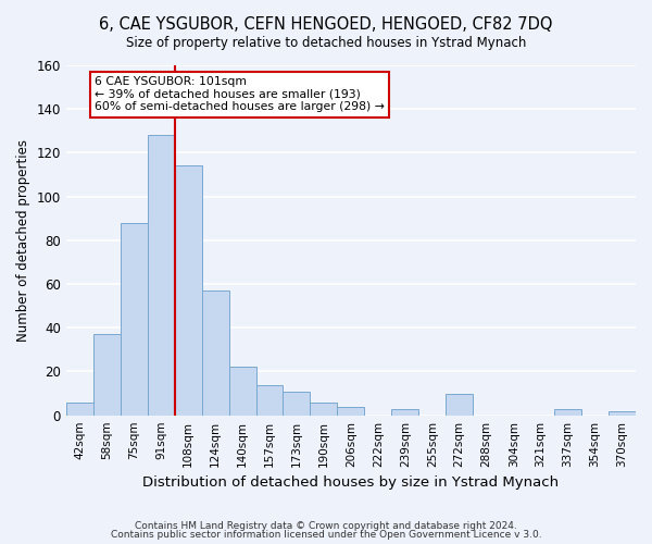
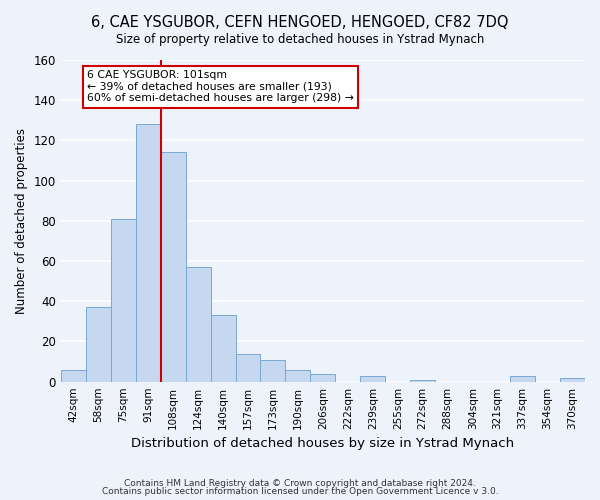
75sqm: 88 -> 81
140sqm: 22 -> 33
272sqm: 10 -> 1
